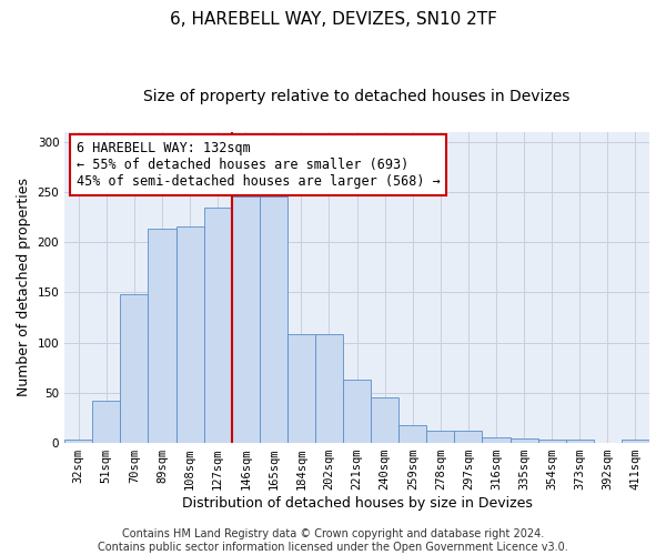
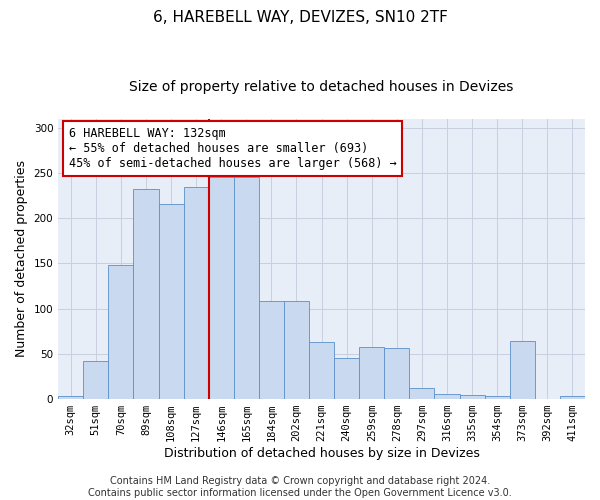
89sqm: 214 -> 232
259sqm: 18 -> 58
278sqm: 12 -> 56
373sqm: 3 -> 64
